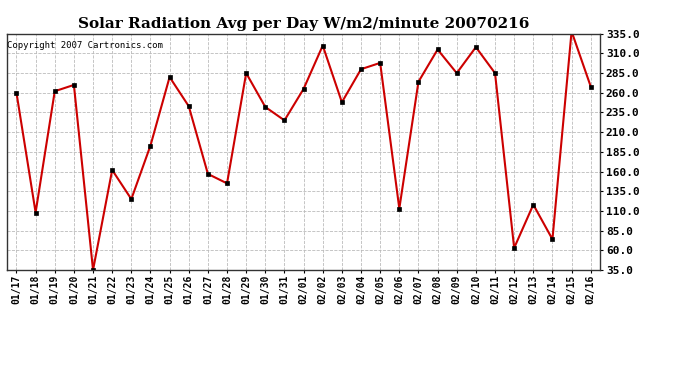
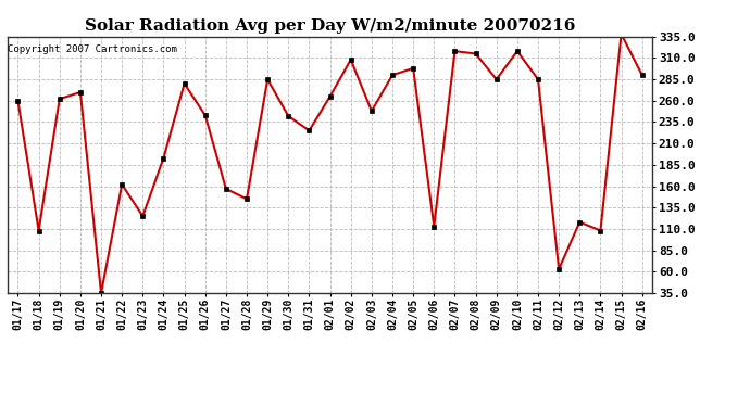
02/02: 320 -> 308
02/07: 274 -> 318
02/14: 74 -> 108
02/16: 268 -> 290
